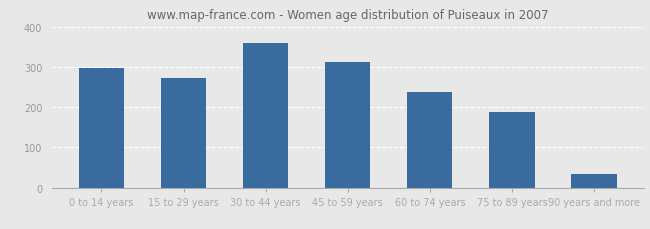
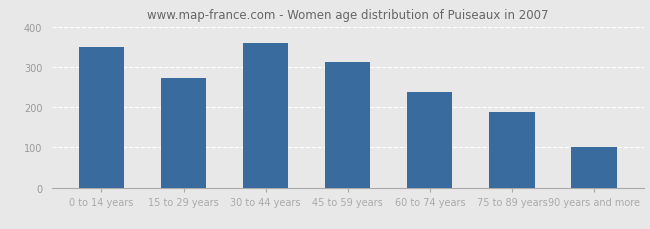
0 to 14 years: 298 -> 350
90 years and more: 33 -> 100
